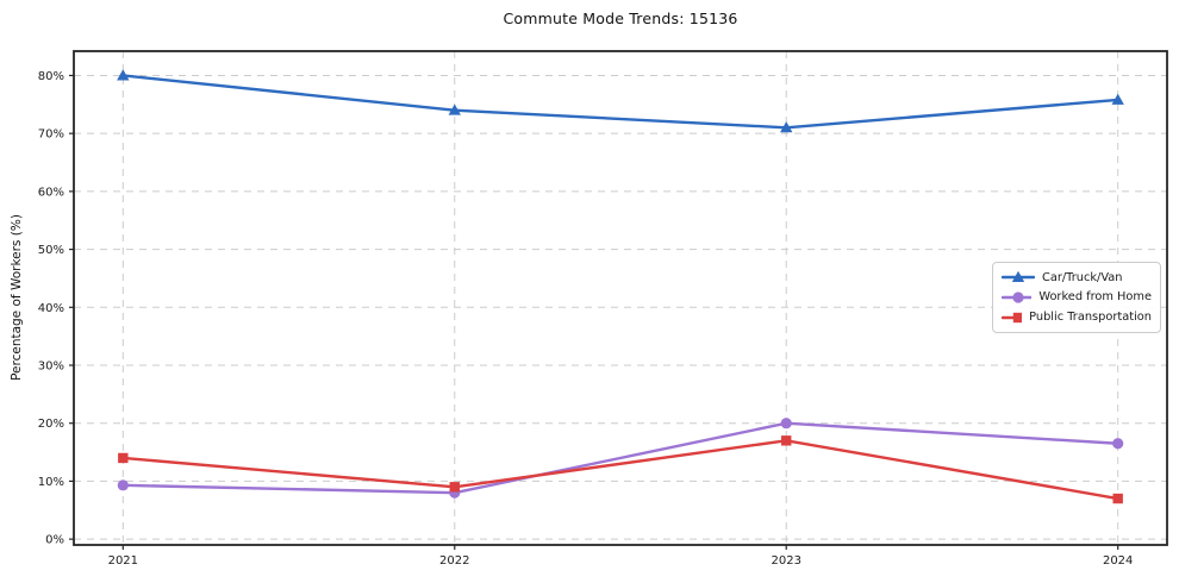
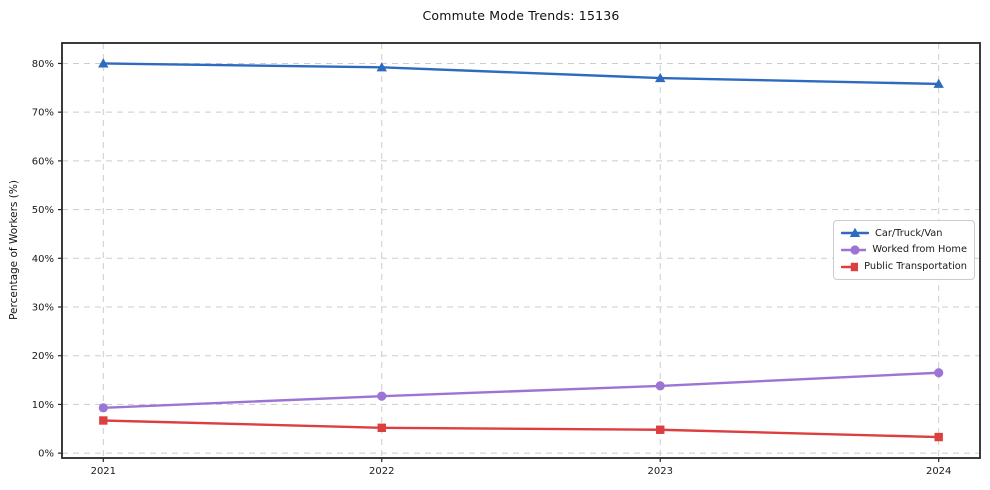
Public Transportation/2021: 14% -> 7%
Car/Truck/Van/2022: 74% -> 79%
Worked from Home/2022: 8% -> 12%
Public Transportation/2022: 9% -> 5%
Car/Truck/Van/2023: 71% -> 77%
Worked from Home/2023: 20% -> 14%
Public Transportation/2023: 17% -> 5%
Public Transportation/2024: 7% -> 3%
